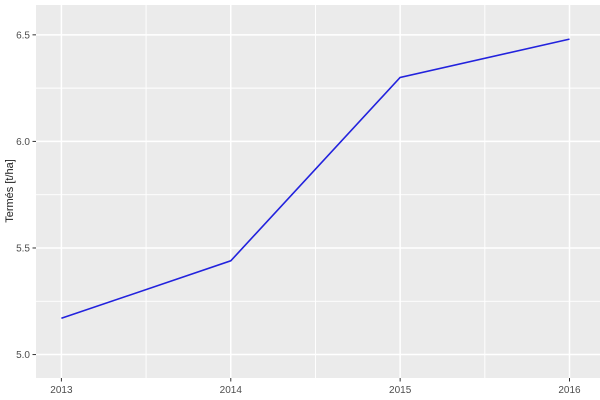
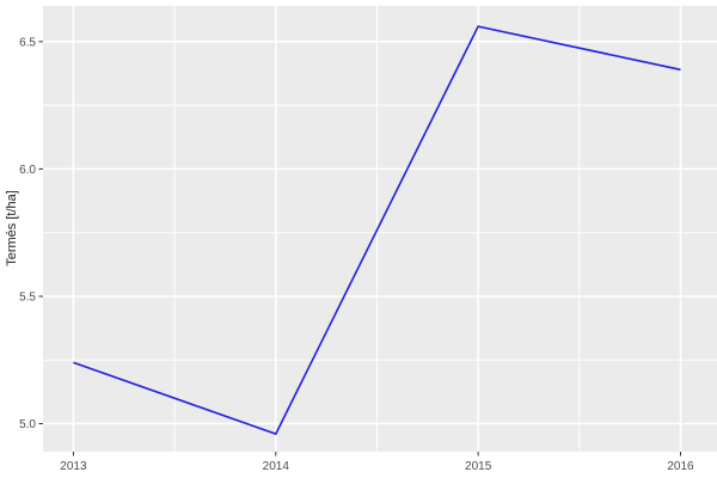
2013: 5.17 -> 5.24
2014: 5.44 -> 4.96
2015: 6.30 -> 6.56
2016: 6.48 -> 6.39
